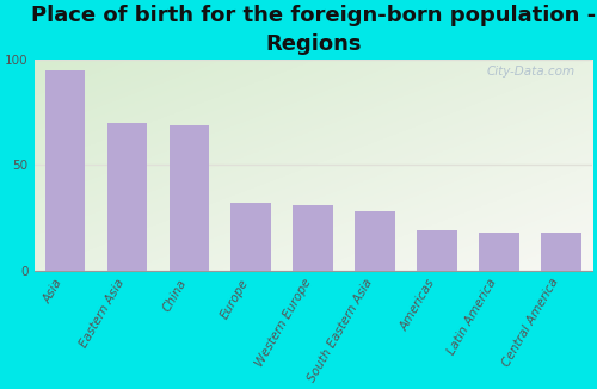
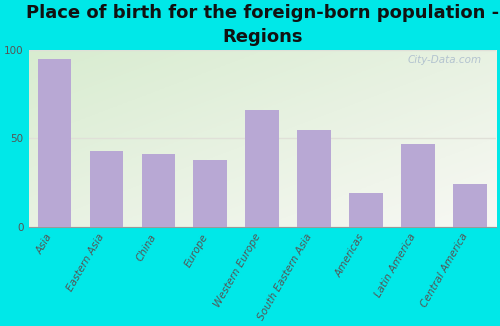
Eastern Asia: 70 -> 43
China: 69 -> 41
Europe: 32 -> 38
Western Europe: 31 -> 66
South Eastern Asia: 28 -> 55
Latin America: 18 -> 47
Central America: 18 -> 24
